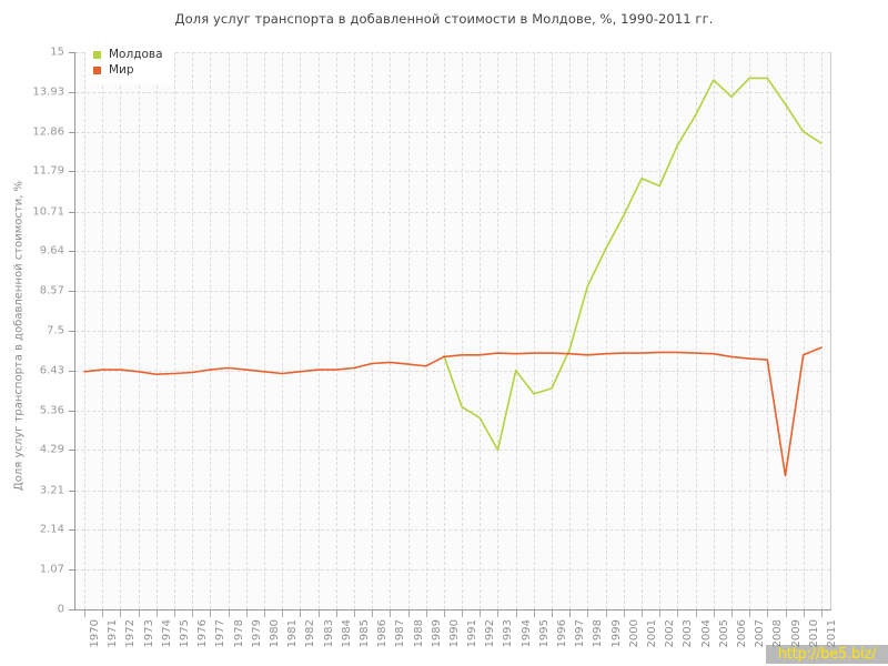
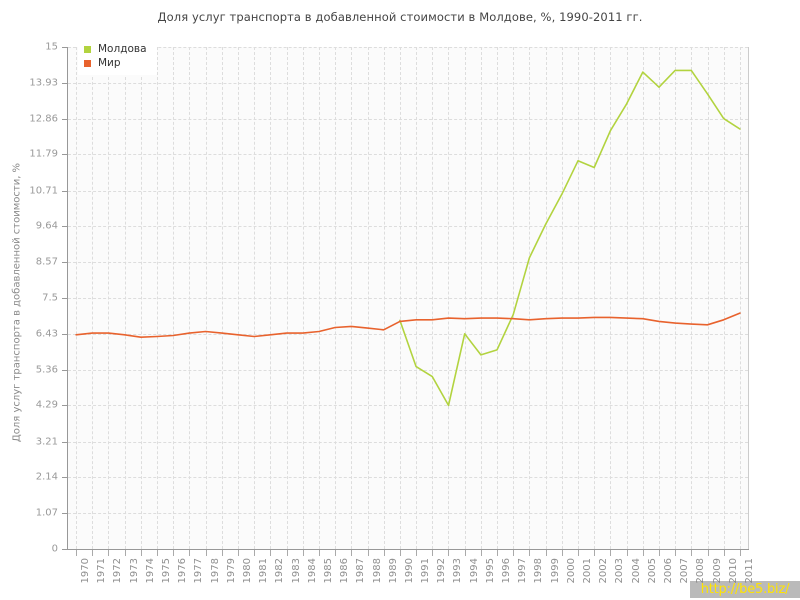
Мир/2009: 3.6 -> 6.7
